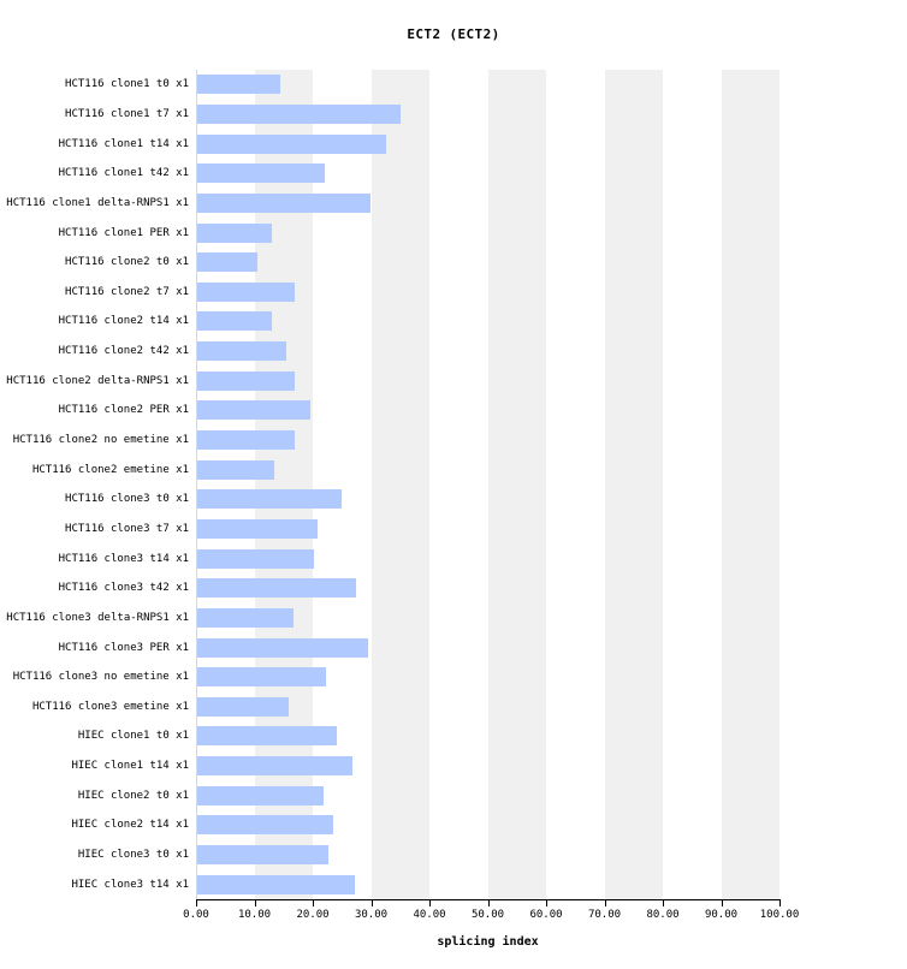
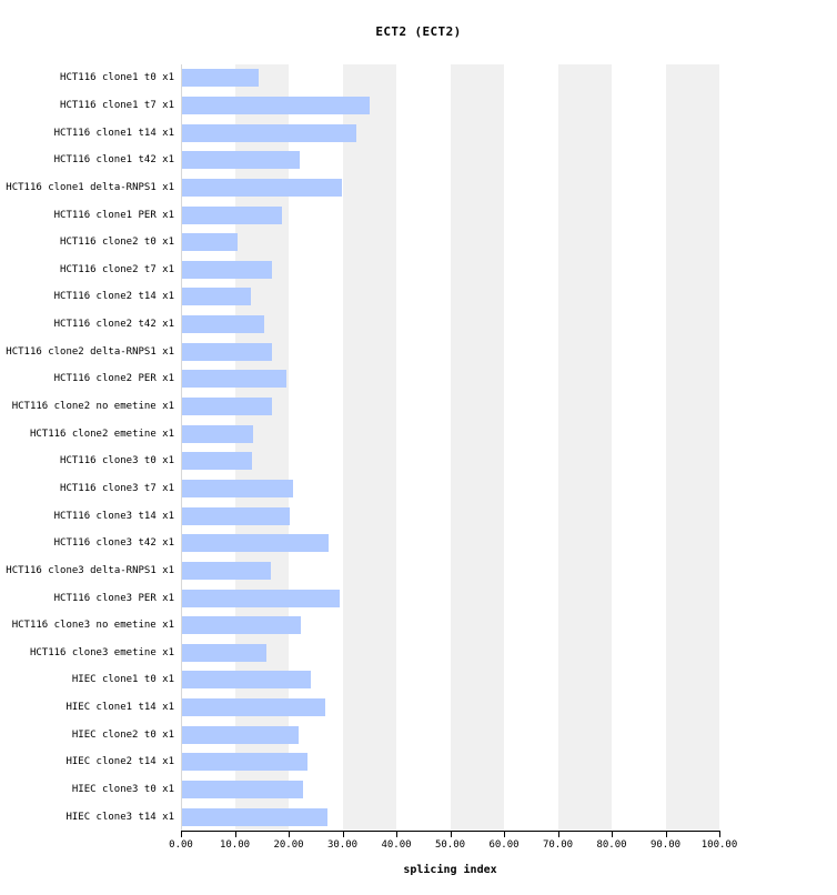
HCT116 clone1 PER x1: 13 -> 19
HCT116 clone3 t0 x1: 25 -> 13
